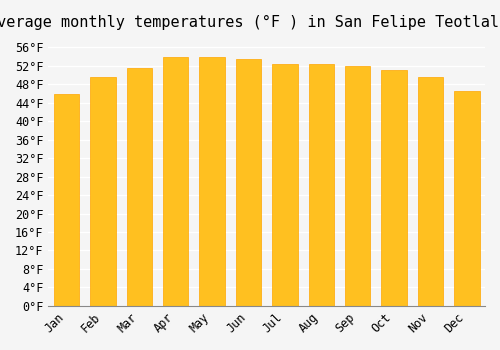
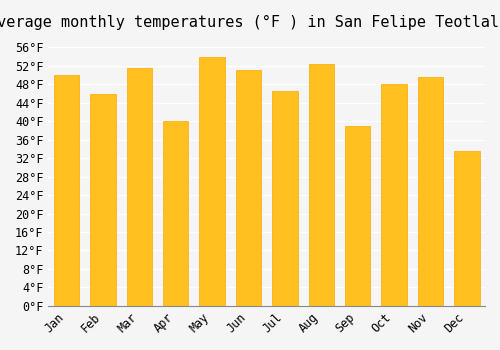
Jan: 46.0°F -> 50.0°F
Feb: 49.5°F -> 46.0°F
Apr: 54.0°F -> 40.0°F
Jun: 53.5°F -> 51.0°F
Jul: 52.5°F -> 46.5°F
Sep: 52.0°F -> 39.0°F
Oct: 51.0°F -> 48.0°F
Dec: 46.5°F -> 33.5°F
